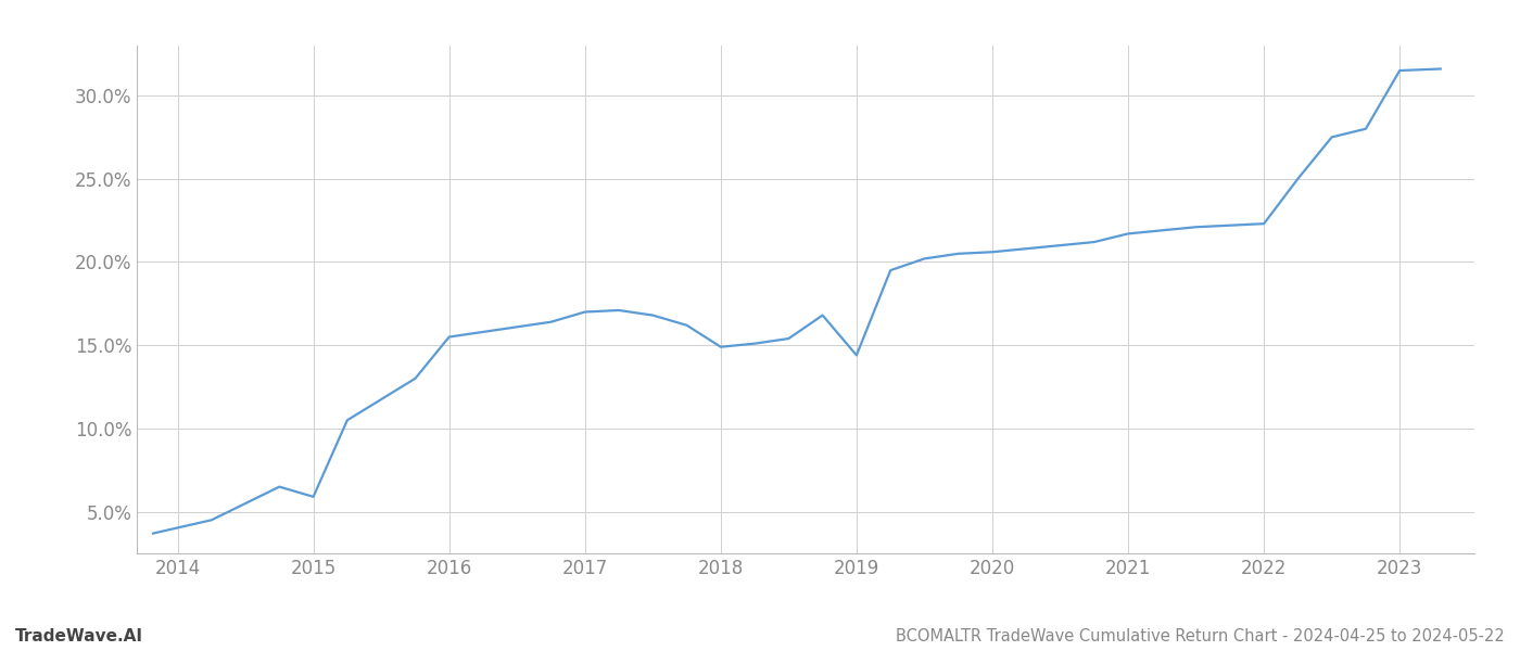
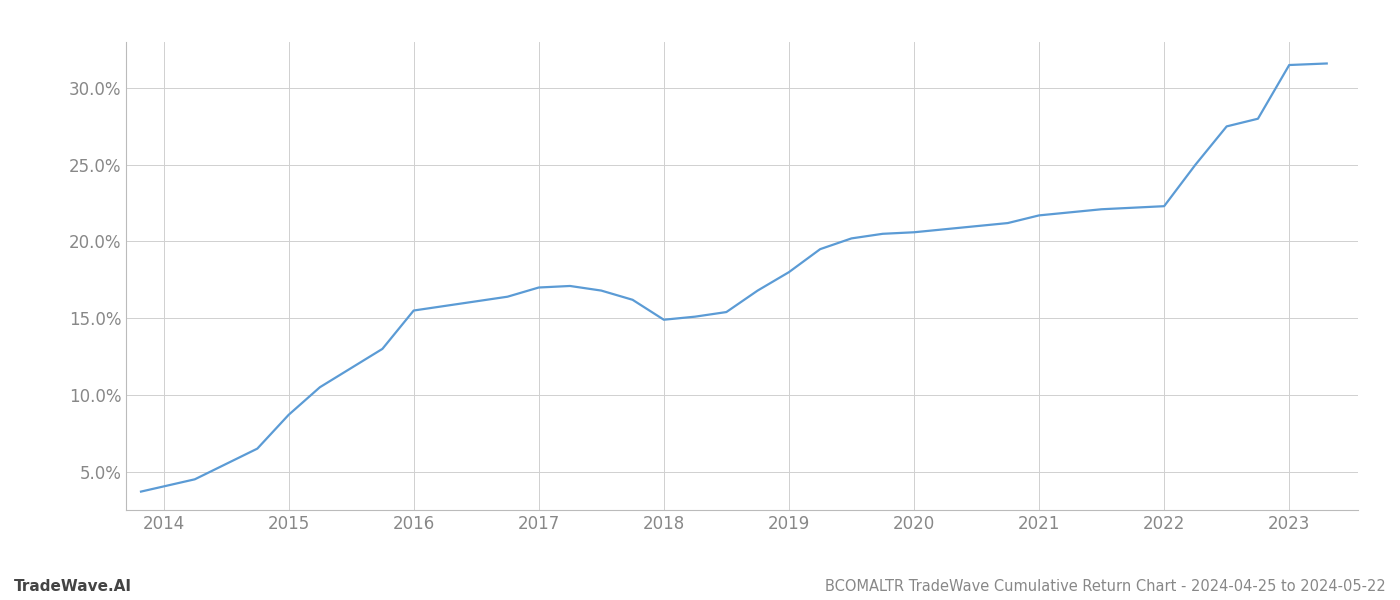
2015: 5.9% -> 8.7%
2019: 14.4% -> 18.0%
